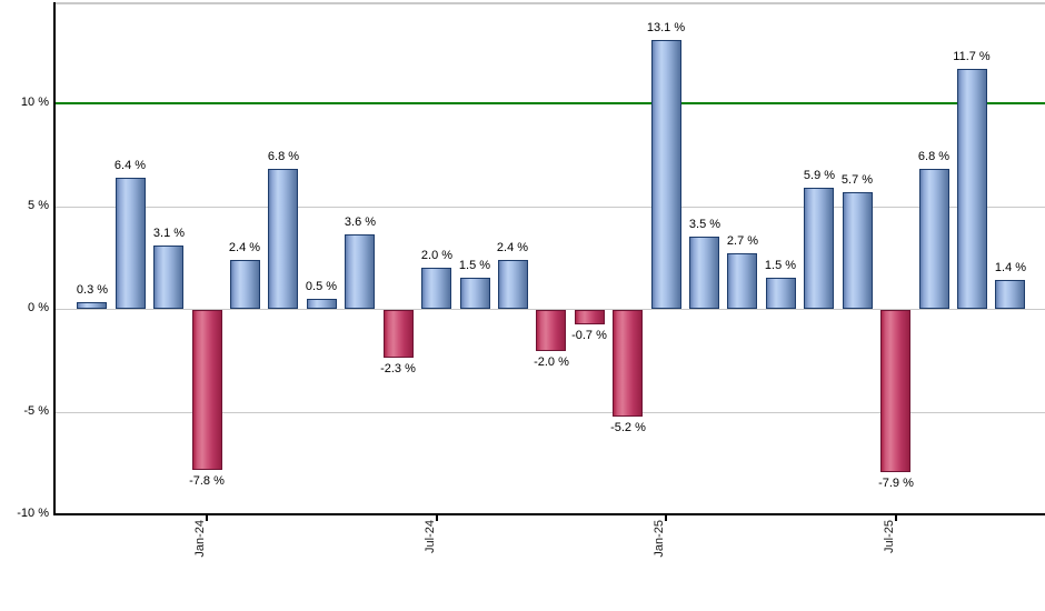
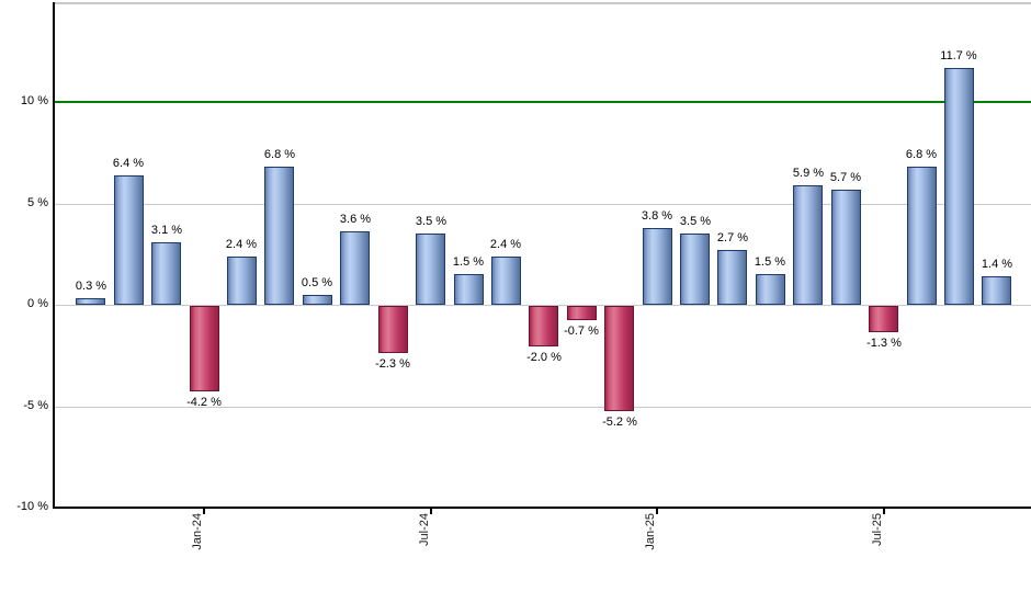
Jan-24: -7.8 -> -4.2
Jul-24: 2.0 -> 3.5
Jan-25: 13.1 -> 3.8
Jul-25: -7.9 -> -1.3
